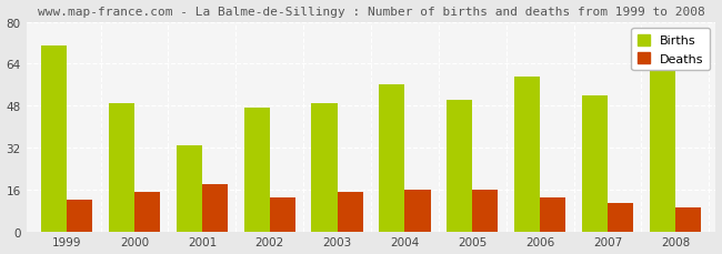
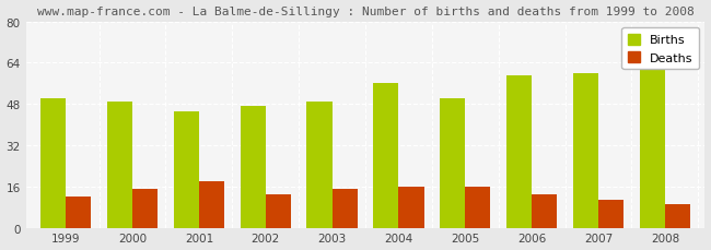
Births/1999: 71 -> 50
Births/2001: 33 -> 45
Births/2007: 52 -> 60
